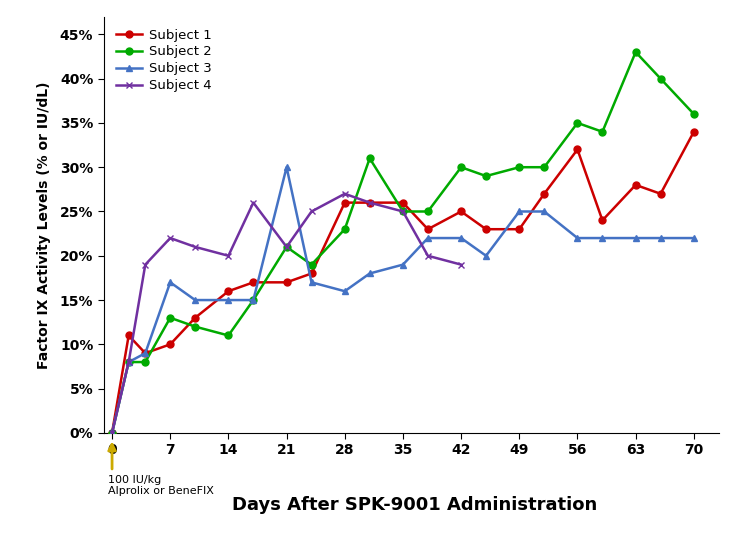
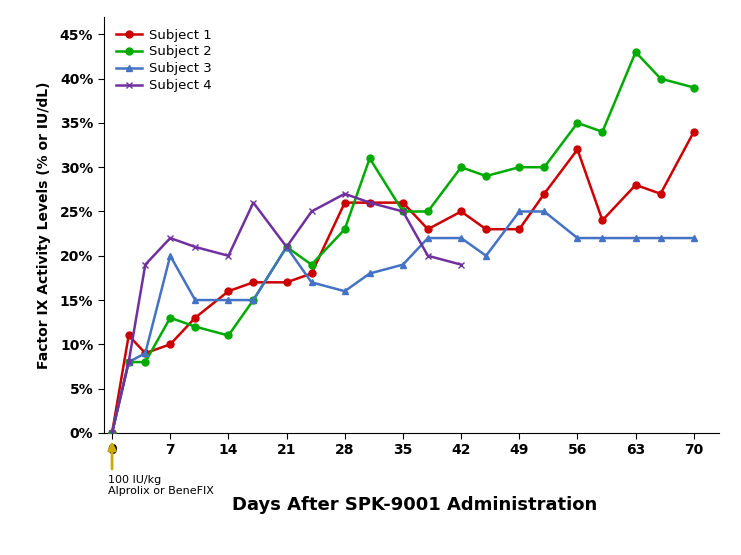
Subject 3/7: 17% -> 20%
Subject 3/21: 30% -> 21%
Subject 2/70: 36% -> 39%
